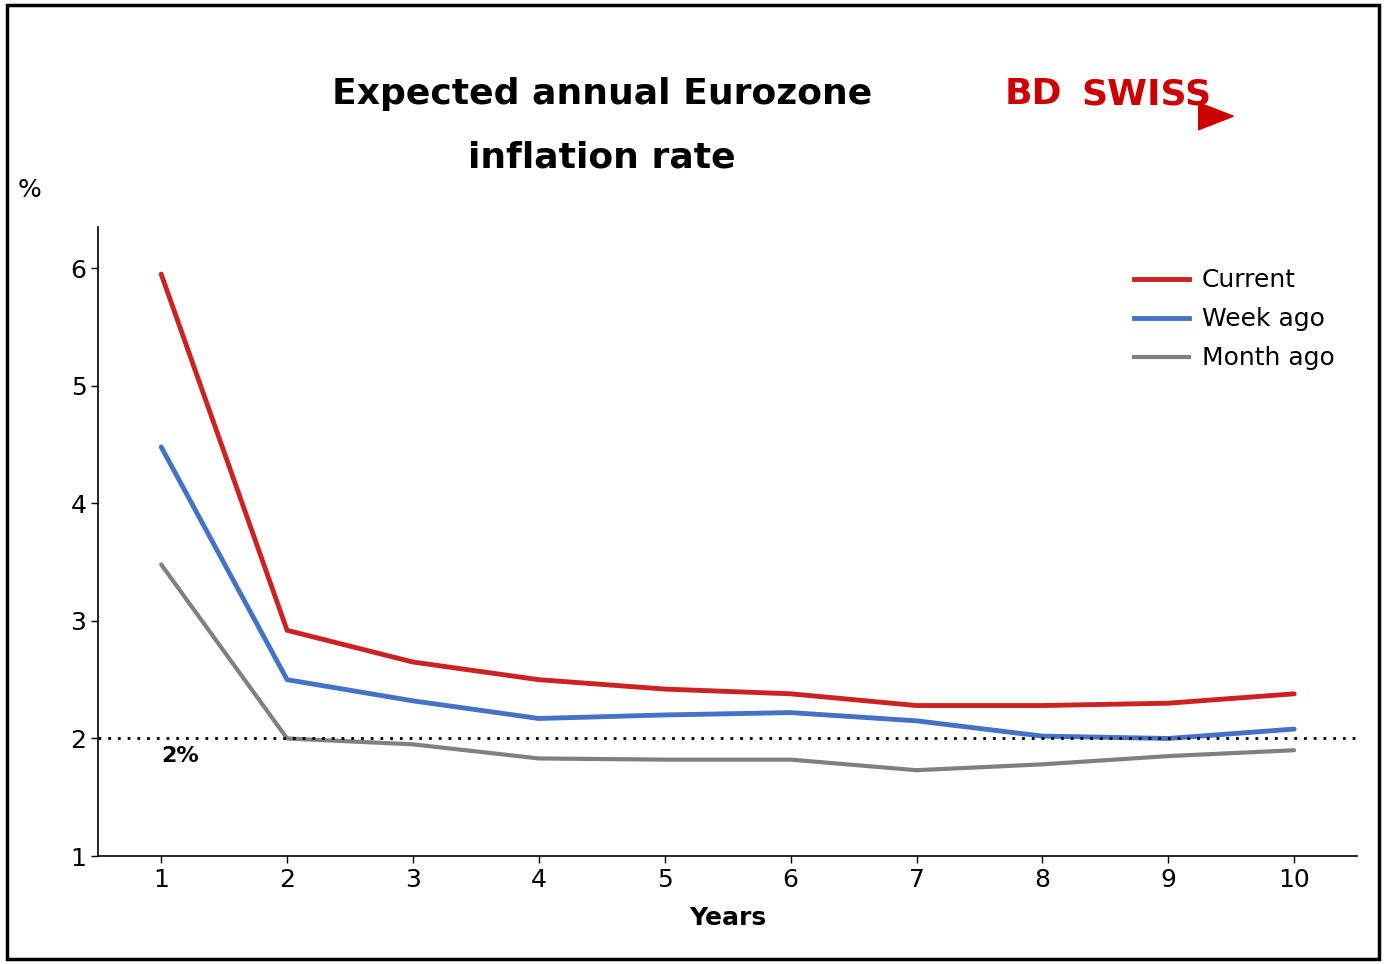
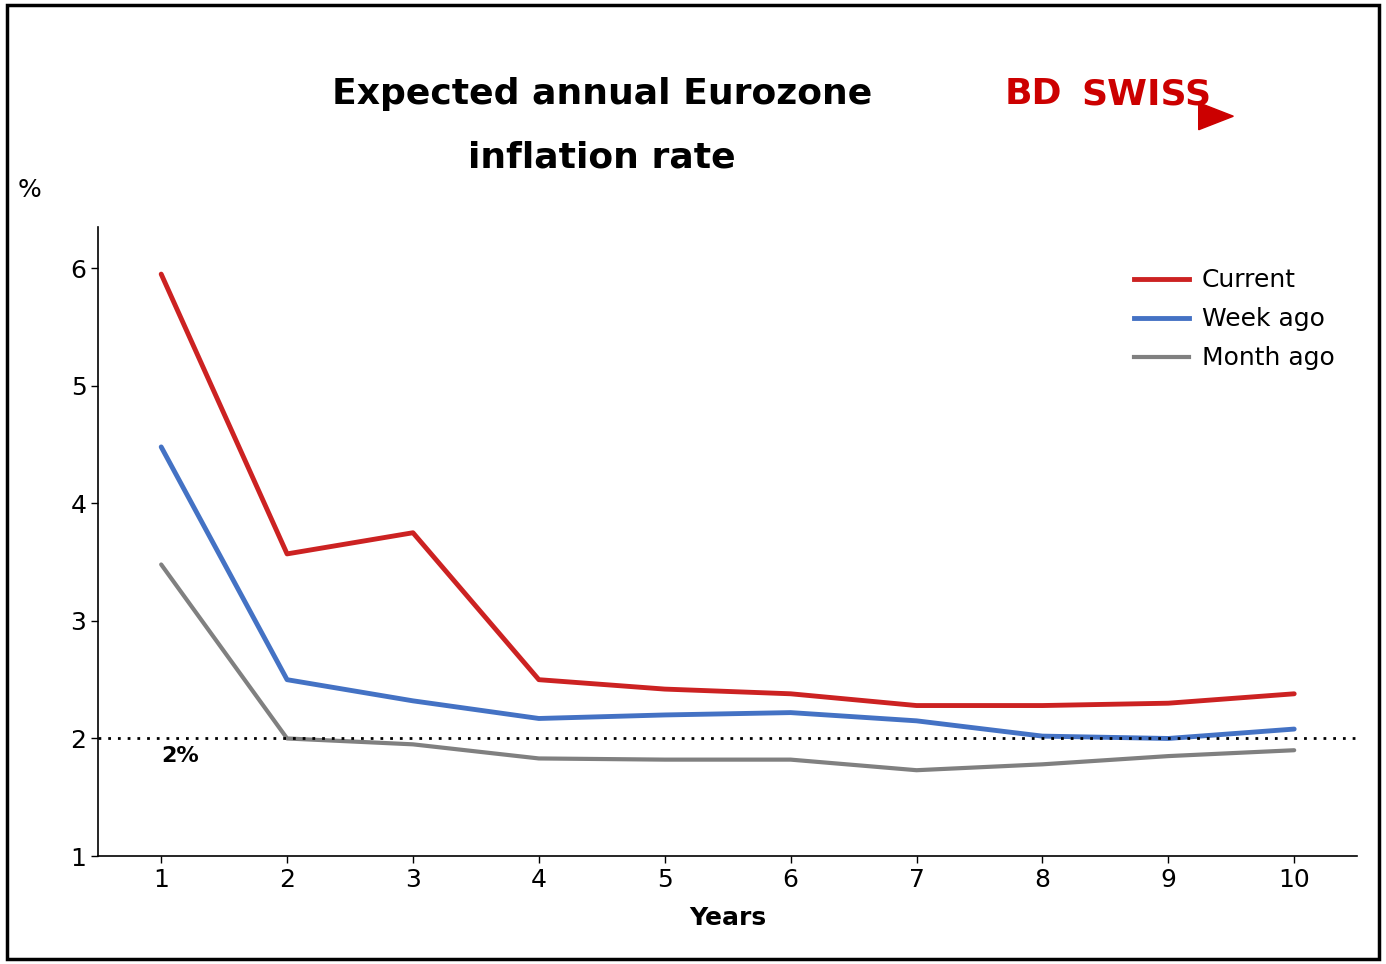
Current/2: 2.92 -> 3.57
Current/3: 2.65 -> 3.75
